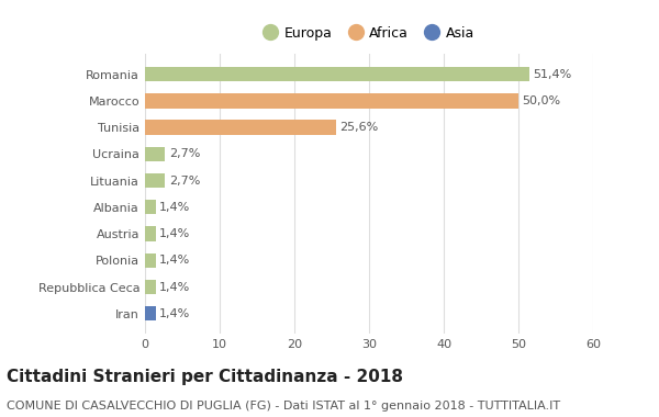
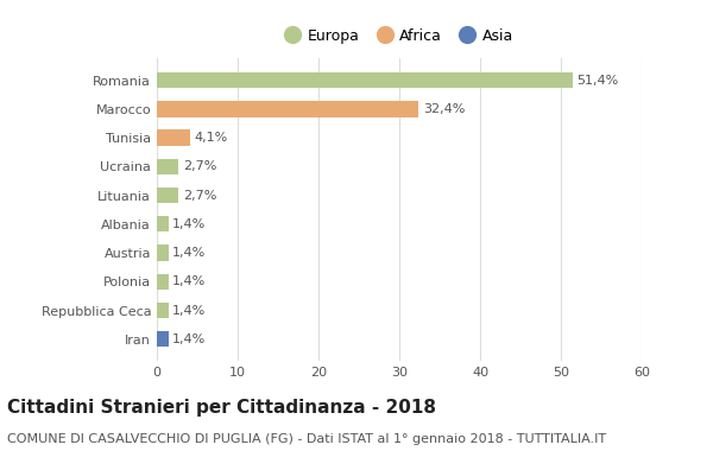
Marocco: 50,0% -> 32,4%
Tunisia: 25,6% -> 4,1%
